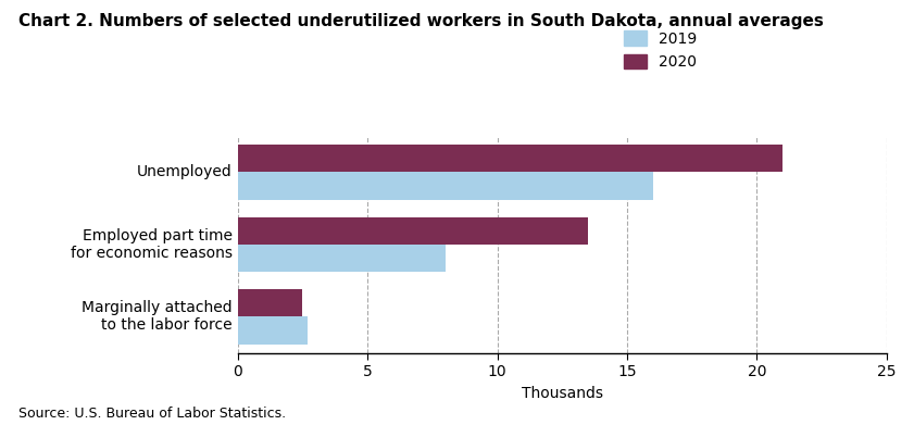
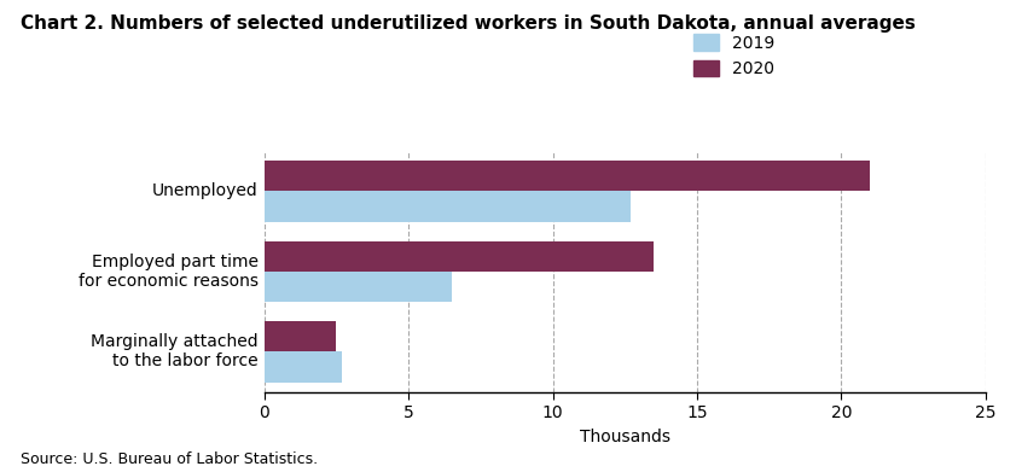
2019/Unemployed: 16.0 -> 12.7
2019/Employed part time for economic reasons: 8.0 -> 6.5
